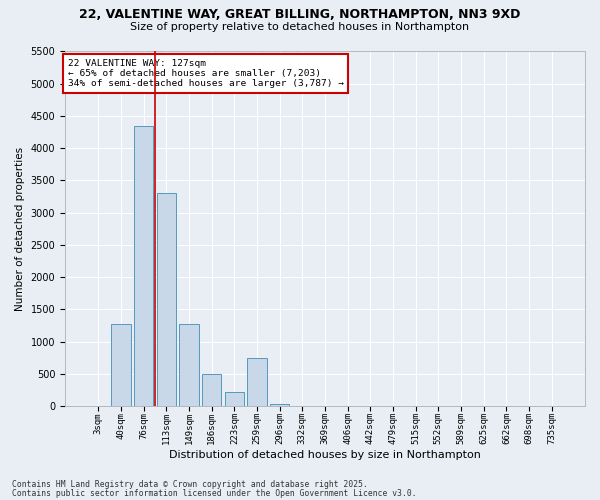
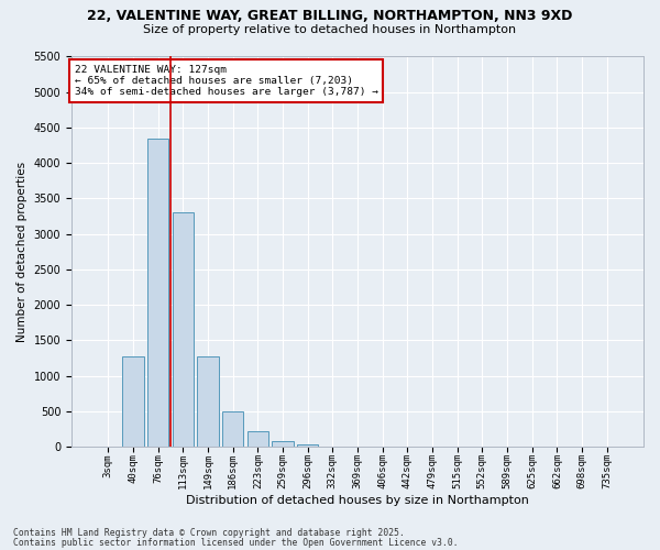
259sqm: 740 -> 80
